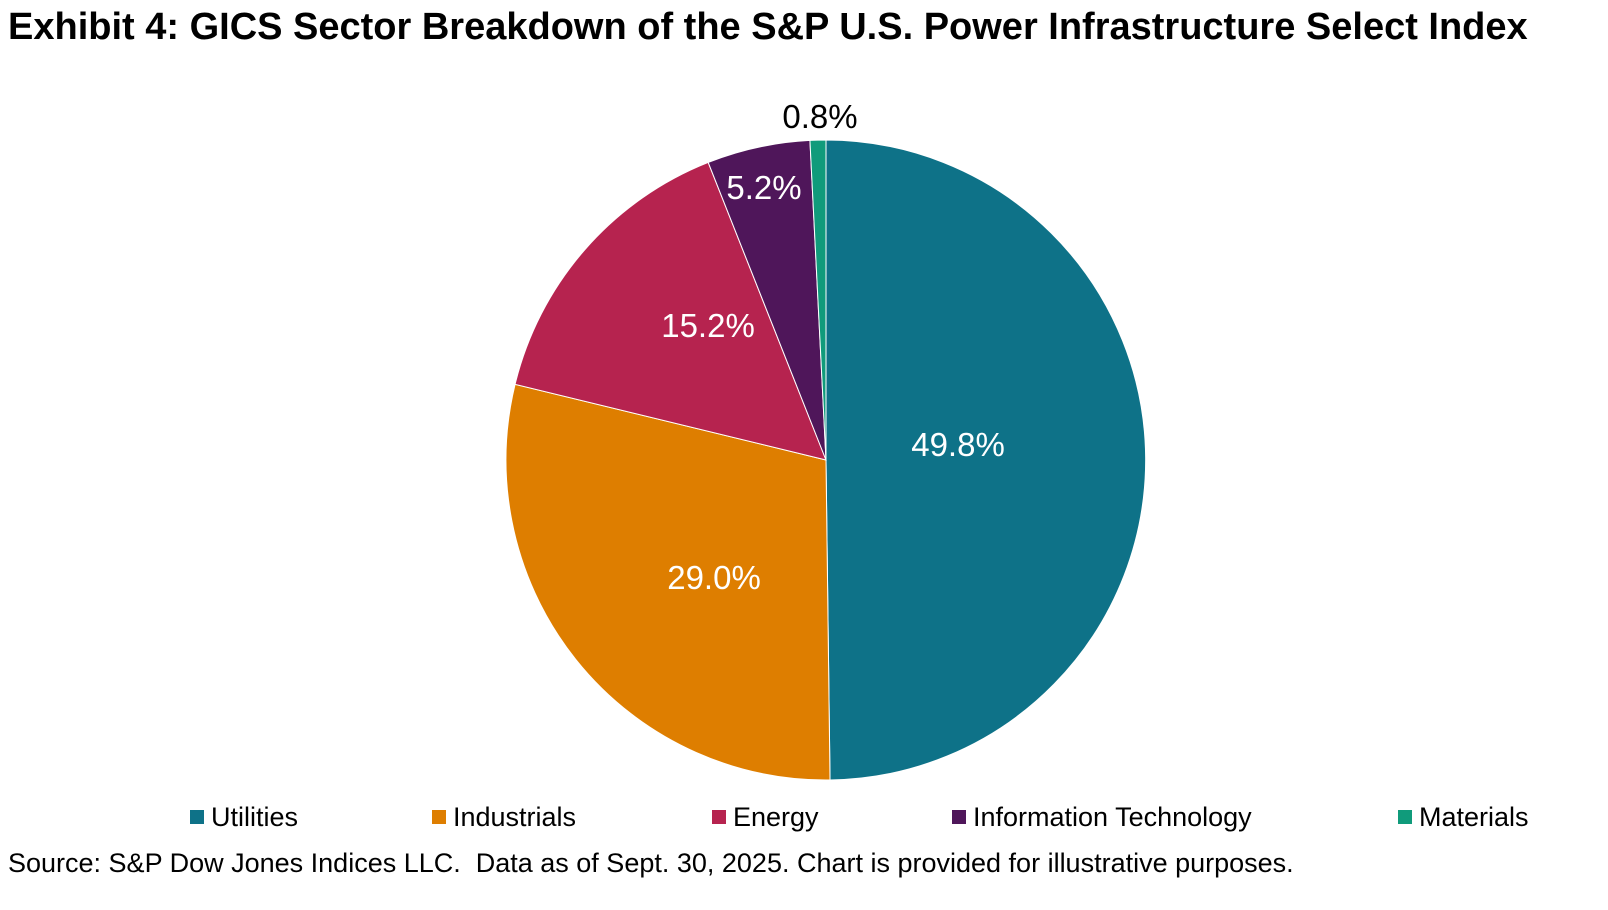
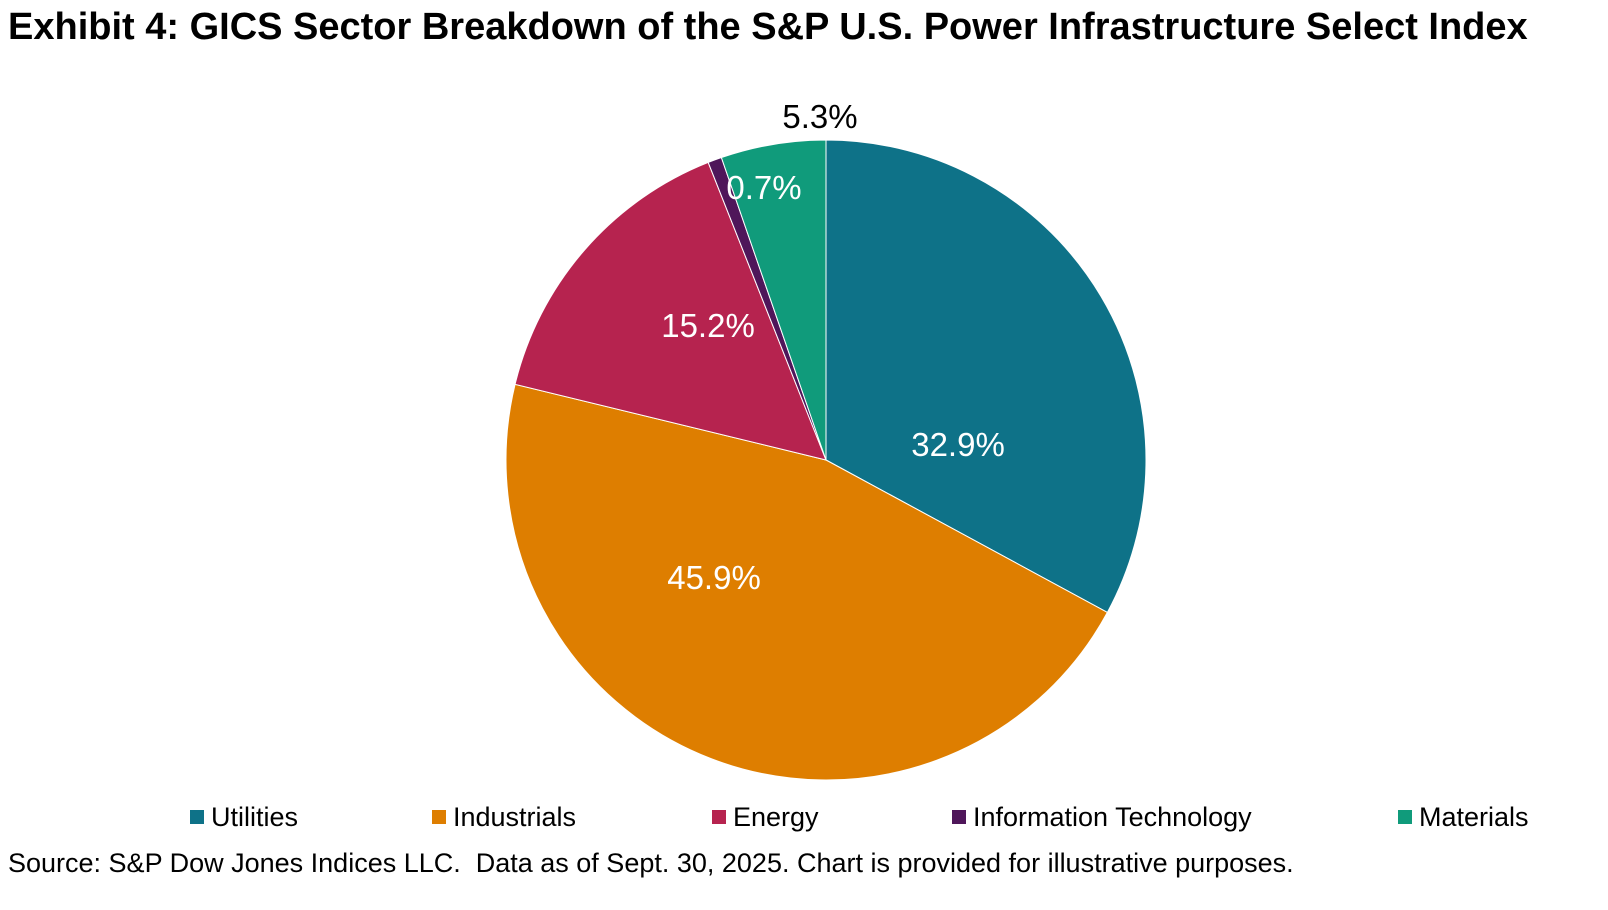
Utilities: 49.8% -> 32.9%
Industrials: 29.0% -> 45.9%
Information Technology: 5.2% -> 0.7%
Materials: 0.8% -> 5.3%
